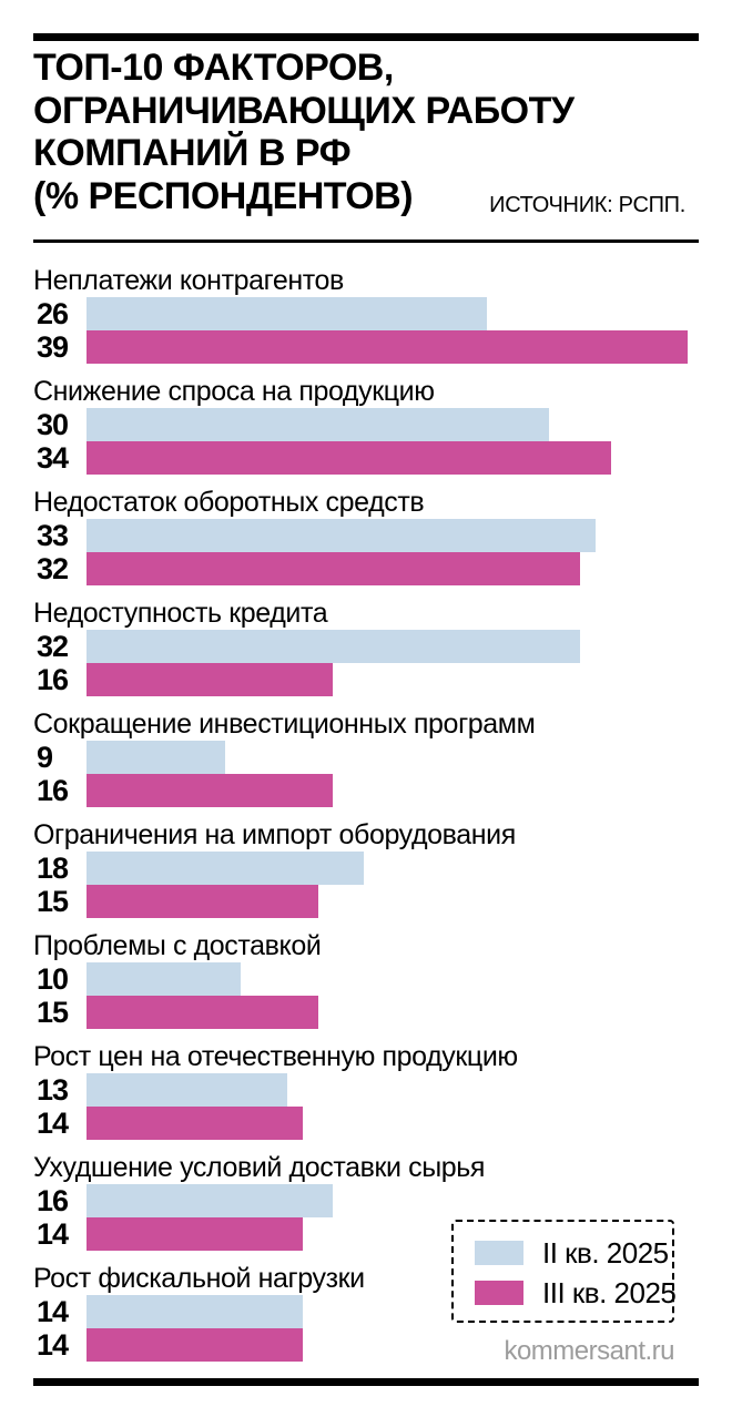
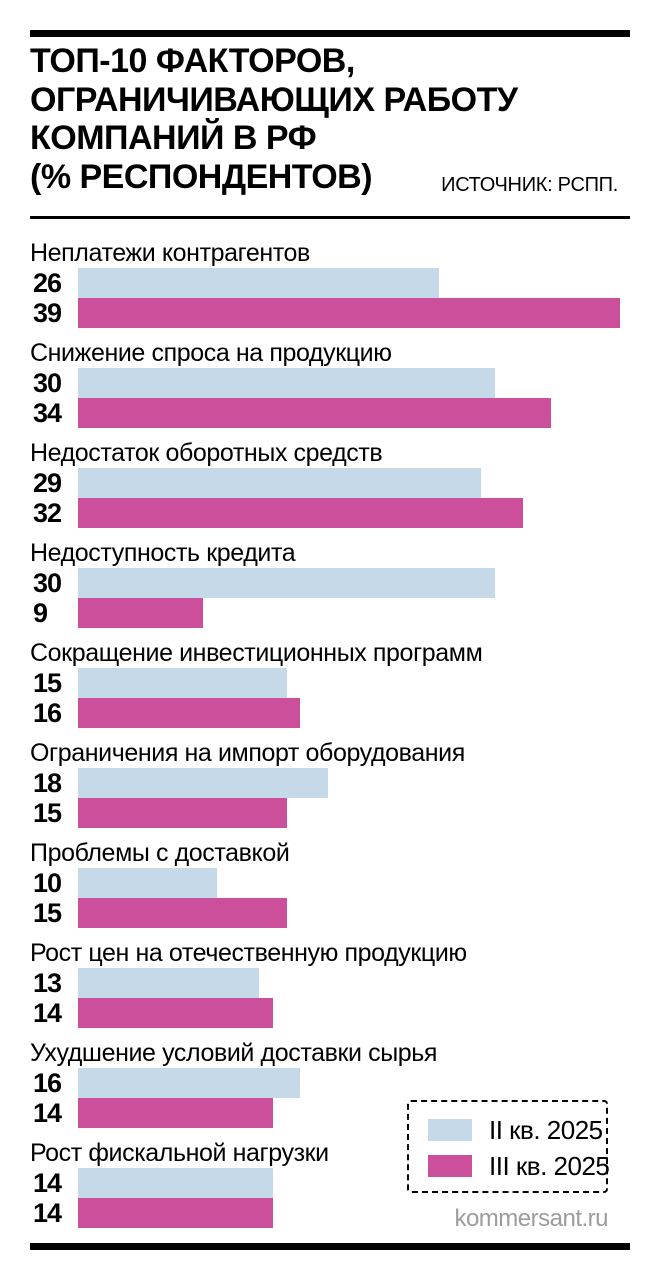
II кв. 2025/Недостаток оборотных средств: 33 -> 29
II кв. 2025/Недоступность кредита: 32 -> 30
III кв. 2025/Недоступность кредита: 16 -> 9
II кв. 2025/Сокращение инвестиционных программ: 9 -> 15
